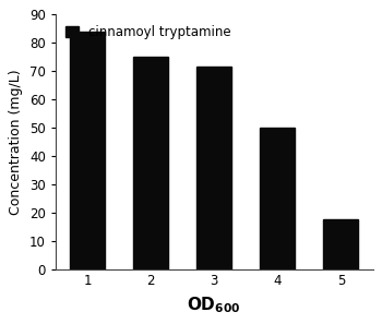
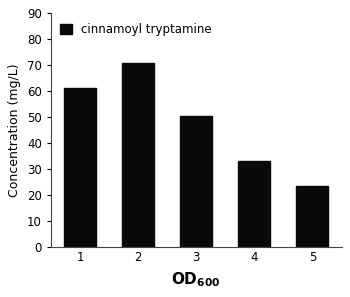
1: 84.0 -> 61.0
2: 75.0 -> 71.0
3: 71.5 -> 50.5
4: 50.0 -> 33.0
5: 17.5 -> 23.5
